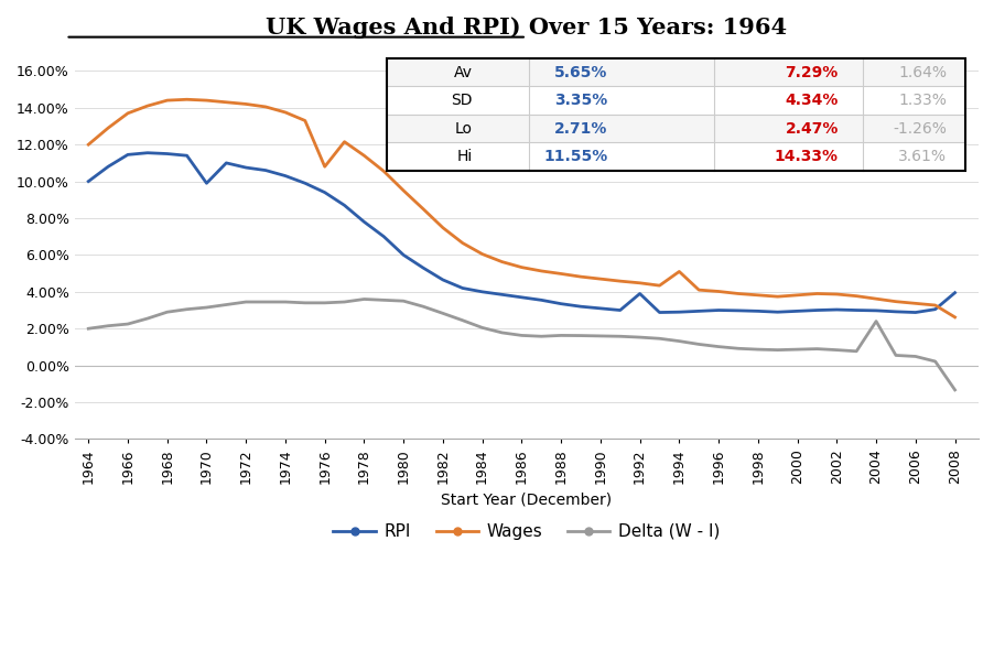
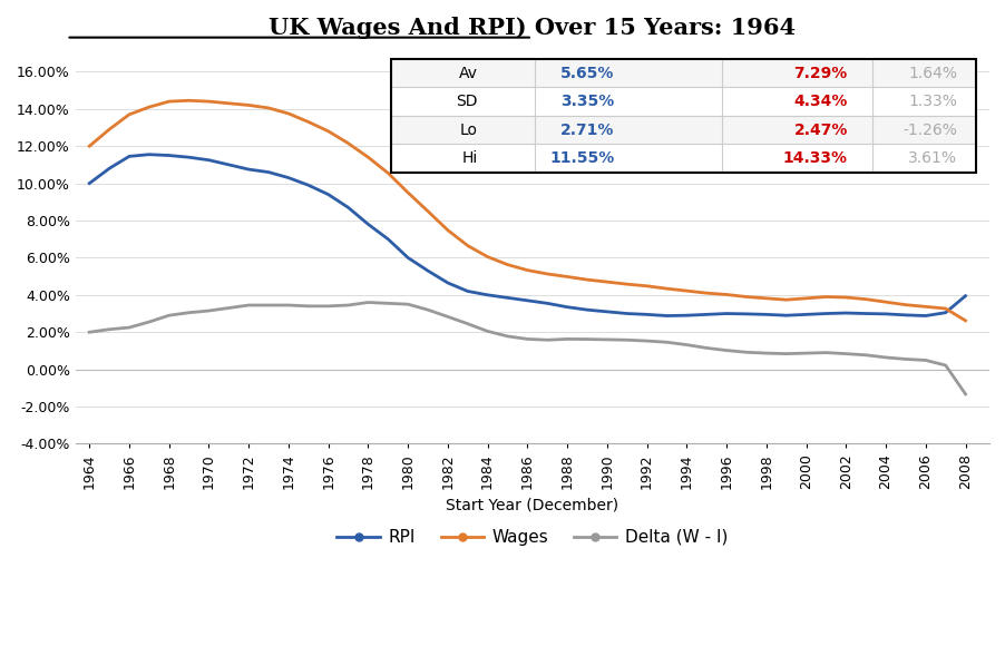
RPI/1970: 9.9% -> 11.3%
Wages/1976: 10.8% -> 12.8%
RPI/1992: 3.9% -> 2.9%
Wages/1994: 5.1% -> 4.2%
Delta (W - I)/2004: 2.4% -> 0.6%
